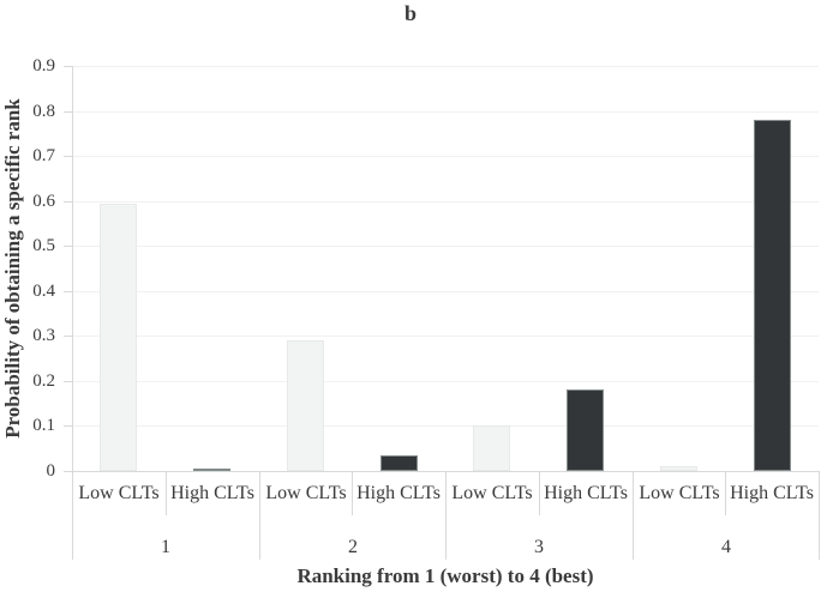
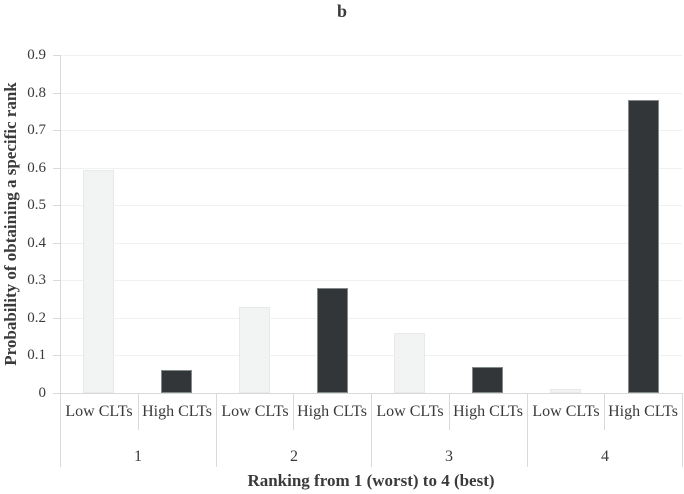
High CLTs/1: 0.01 -> 0.06
Low CLTs/2: 0.29 -> 0.23
High CLTs/2: 0.04 -> 0.28
Low CLTs/3: 0.10 -> 0.16
High CLTs/3: 0.18 -> 0.07
